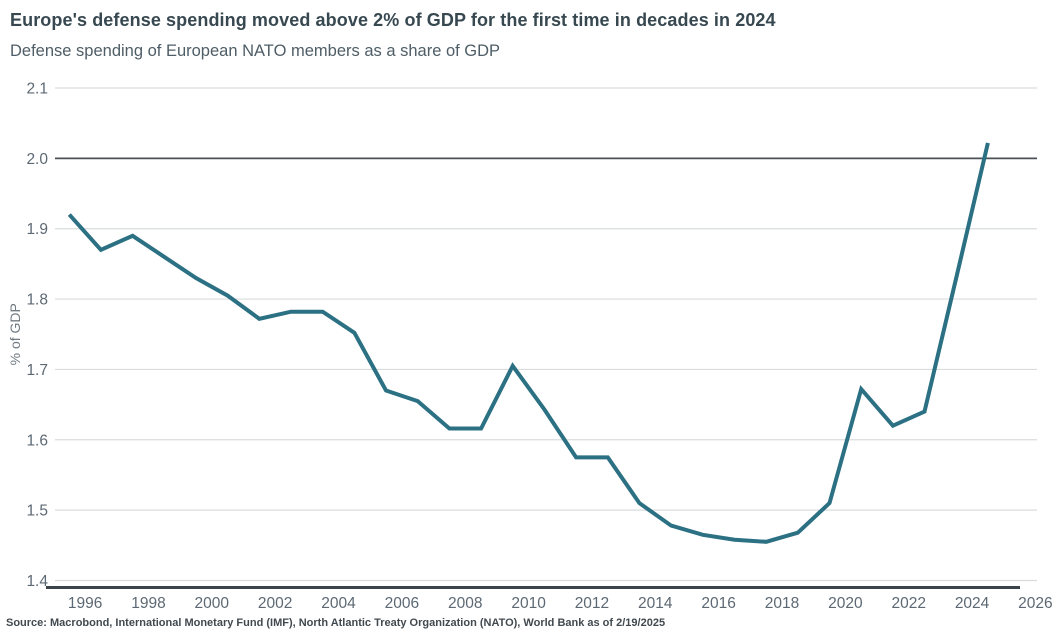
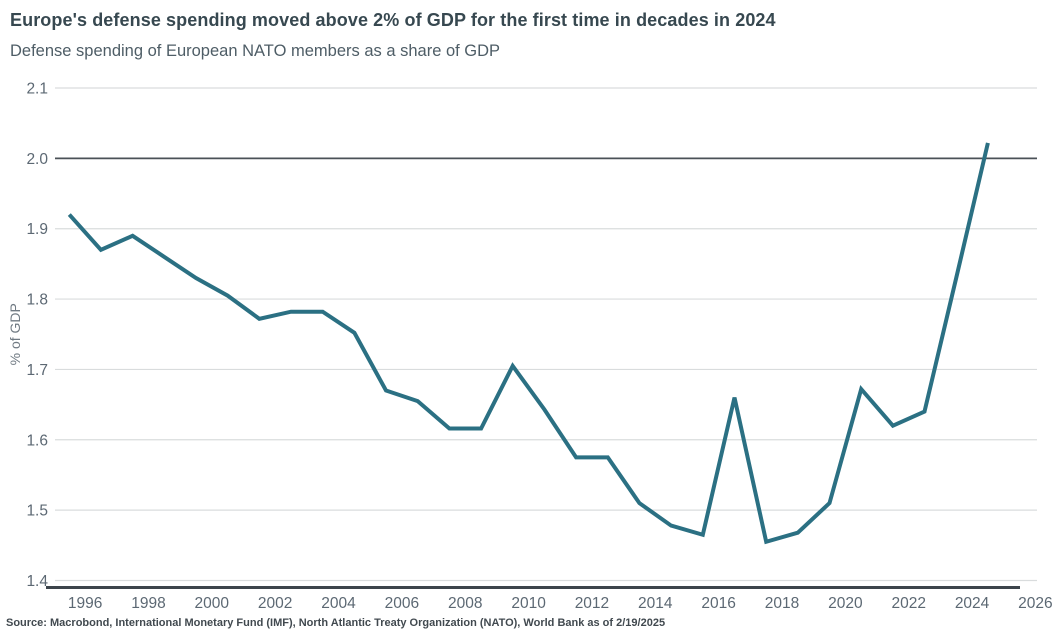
2016: 1.46 -> 1.66
